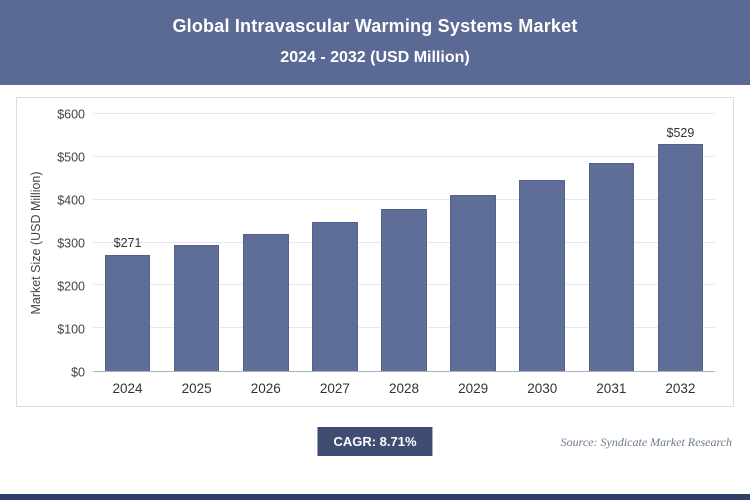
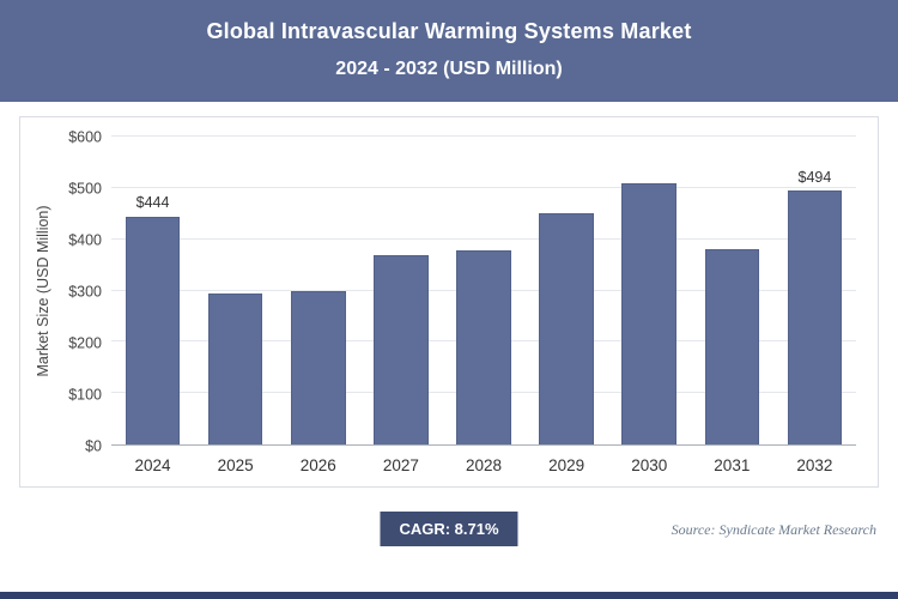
2024: $271 -> $444
2026: $320 -> $300
2027: $350 -> $370
2029: $410 -> $450
2030: $450 -> $510
2031: $490 -> $380
2032: $529 -> $494
